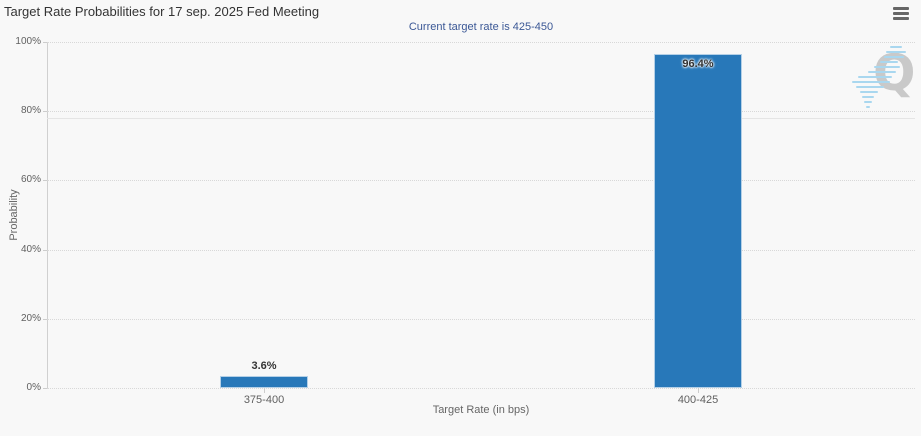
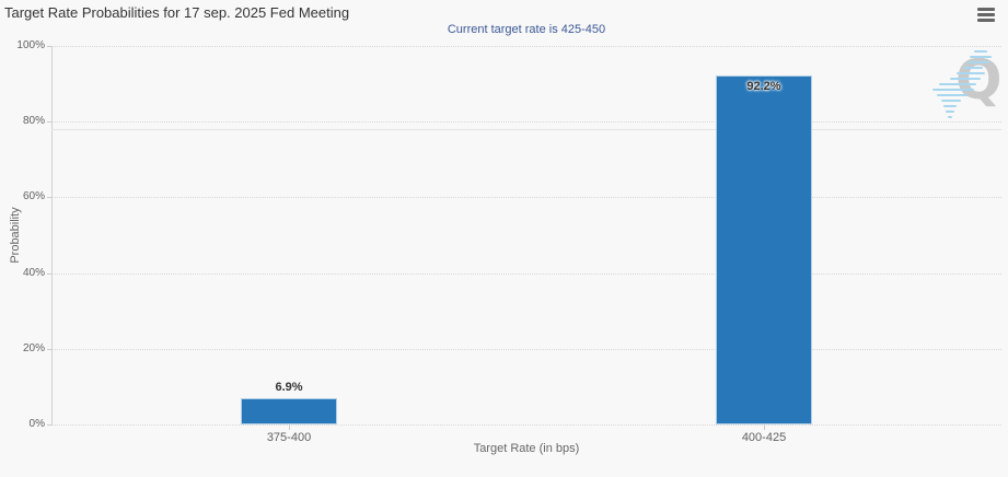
375-400: 3.6% -> 6.9%
400-425: 96.4% -> 92.2%
